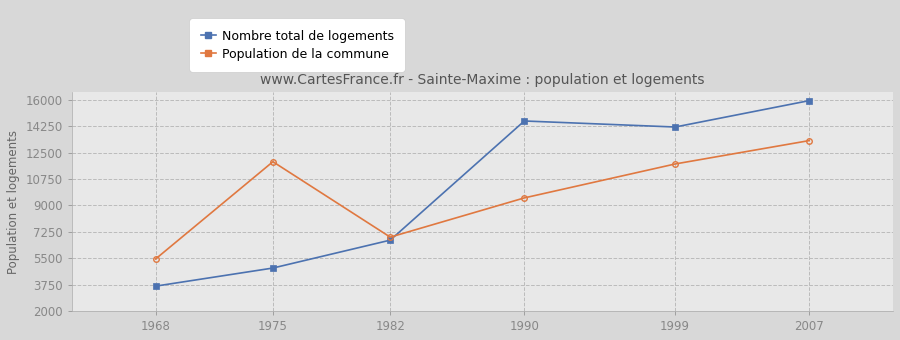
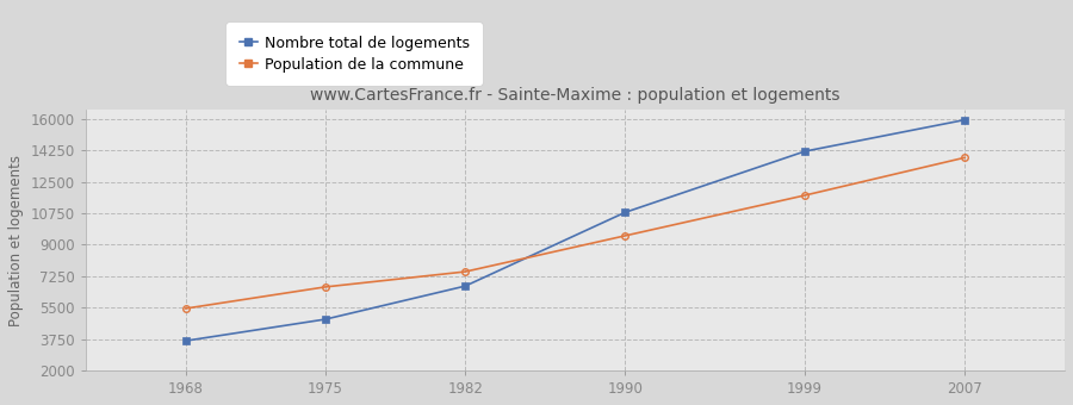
Population de la commune/1975: 11900 -> 6600
Population de la commune/1982: 6900 -> 7500
Nombre total de logements/1990: 14600 -> 10800
Population de la commune/2007: 13300 -> 13800
